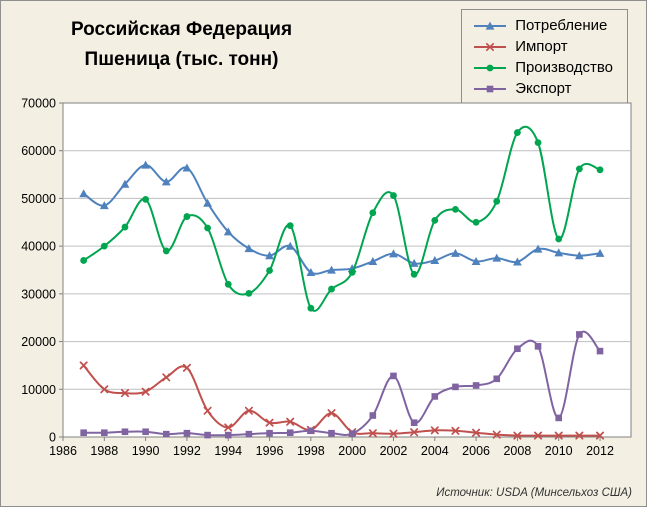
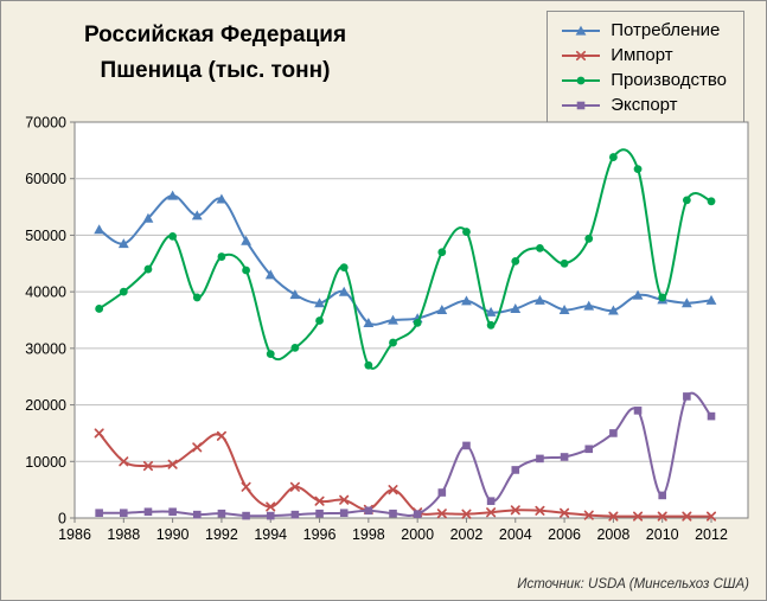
Производство/1994: 32000 -> 29000
Экспорт/2008: 18000 -> 15000
Производство/2010: 42000 -> 39000
